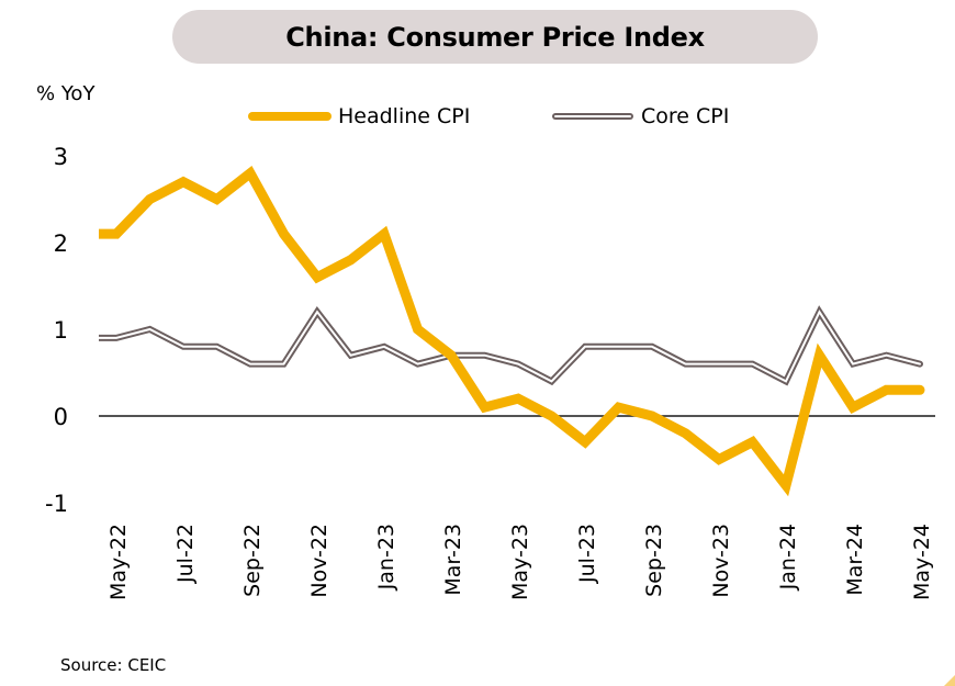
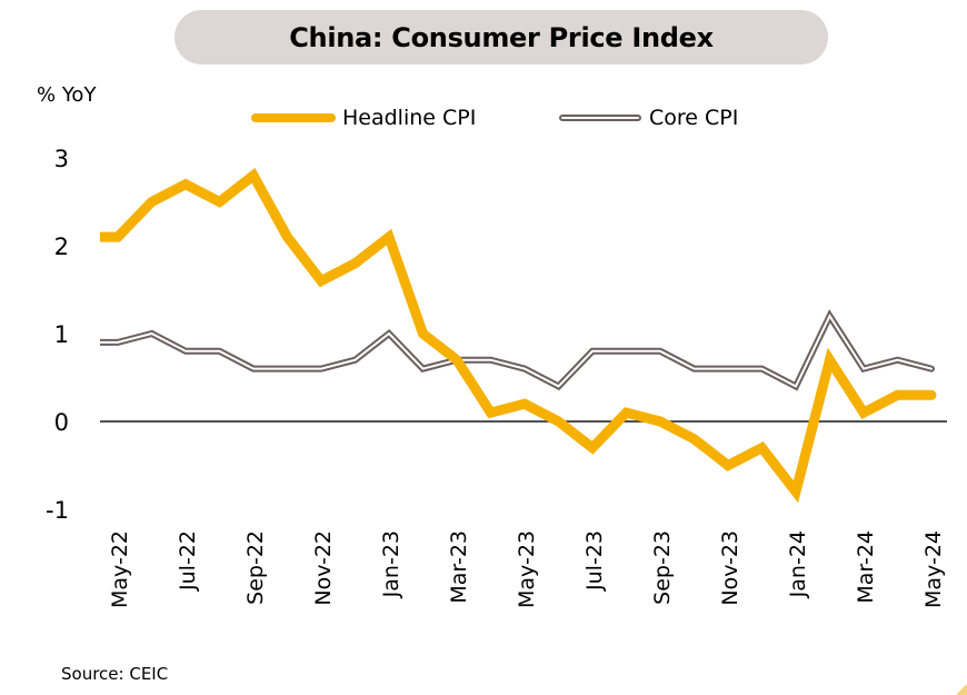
Core CPI/Nov-22: 1.2 -> 0.6
Core CPI/Jan-23: 0.8 -> 1.0
